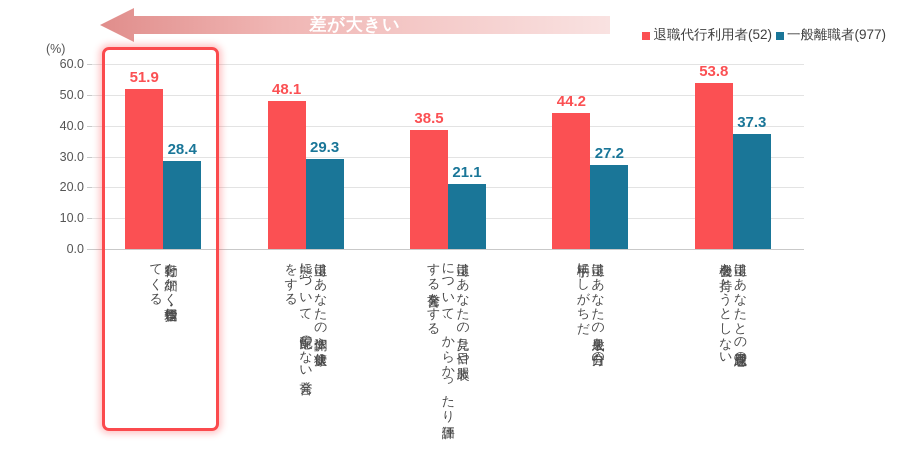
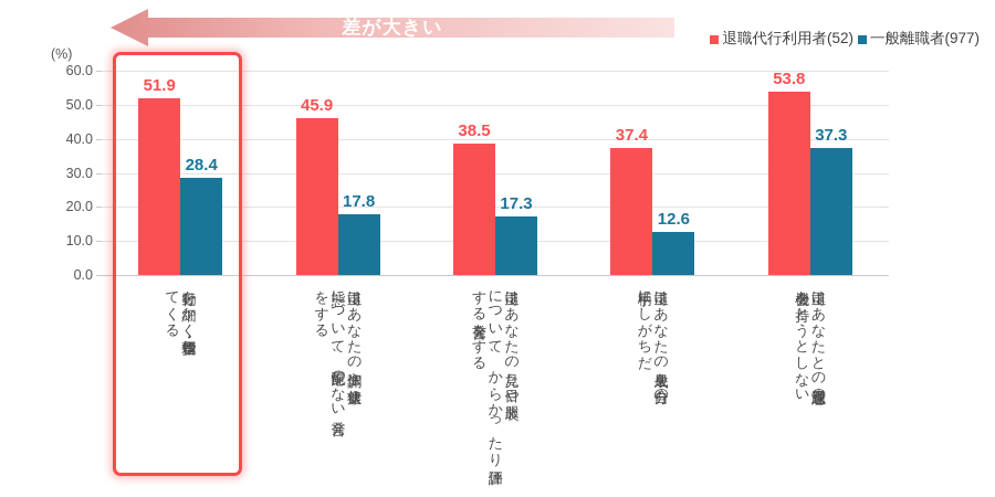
退職代行利用者(52)/上司はあなたの体調や健康状態について、配慮のない発言をする: 48.1 -> 45.9
一般離職者(977)/上司はあなたの体調や健康状態について、配慮のない発言をする: 29.3 -> 17.8
一般離職者(977)/上司はあなたの見た目や服装について、からかったり評価する発言をする: 21.1 -> 17.3
退職代行利用者(52)/上司はあなたの成果を自分の手柄にしがちだ: 44.2 -> 37.4
一般離職者(977)/上司はあなたの成果を自分の手柄にしがちだ: 27.2 -> 12.6
